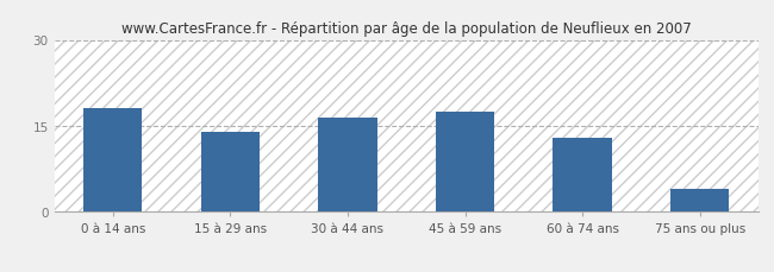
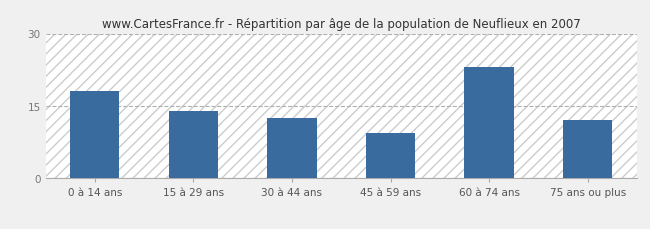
30 à 44 ans: 16.5 -> 12.5
45 à 59 ans: 17.5 -> 9.5
60 à 74 ans: 13.0 -> 23.0
75 ans ou plus: 4.0 -> 12.0
